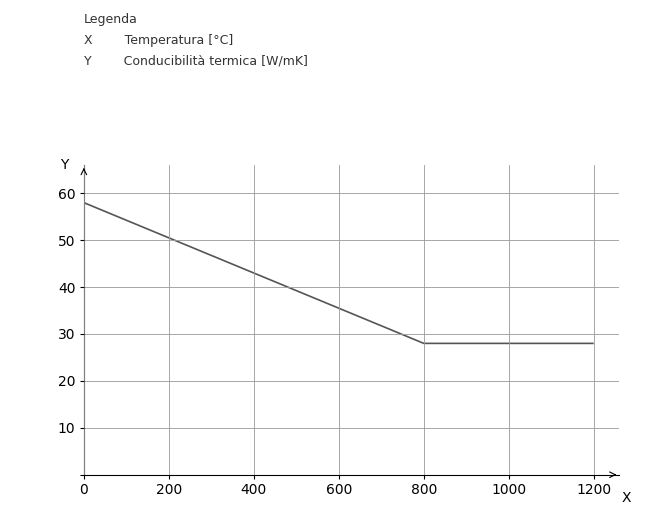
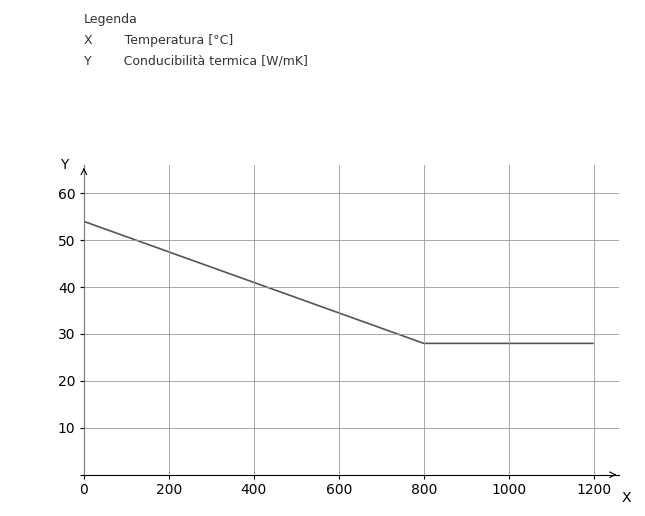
0: 58 -> 54
